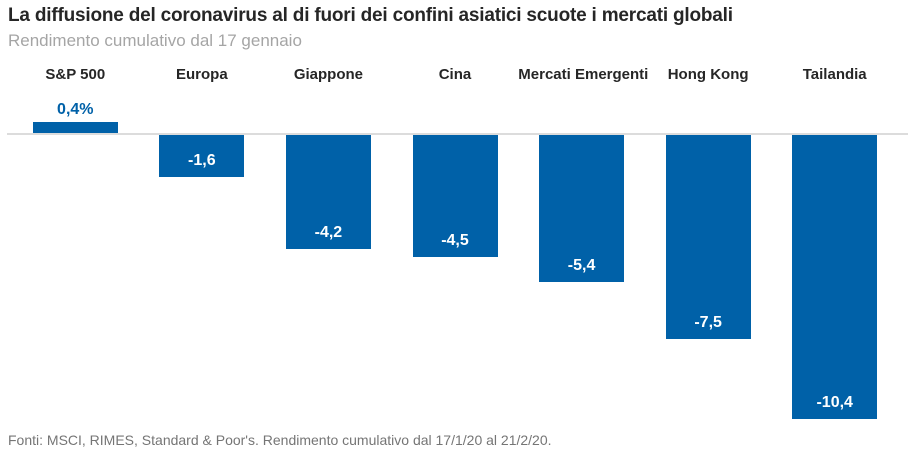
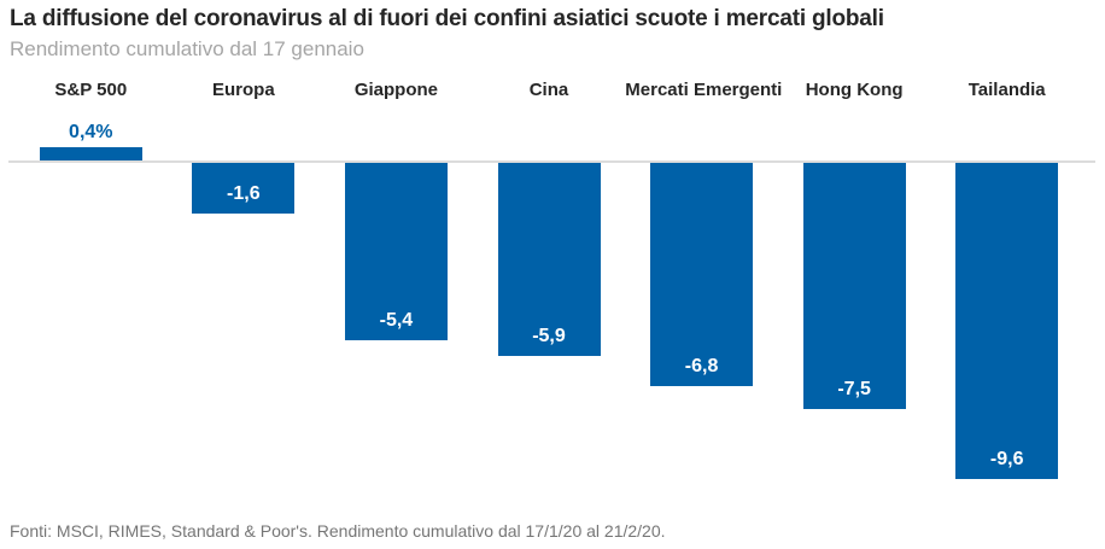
Giappone: -4,2 -> -5,4
Cina: -4,5 -> -5,9
Mercati Emergenti: -5,4 -> -6,8
Tailandia: -10,4 -> -9,6
